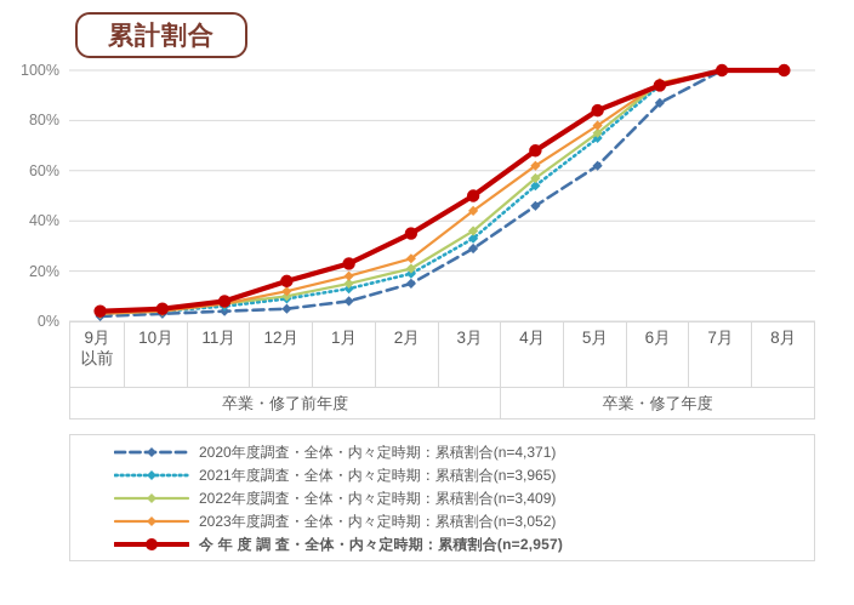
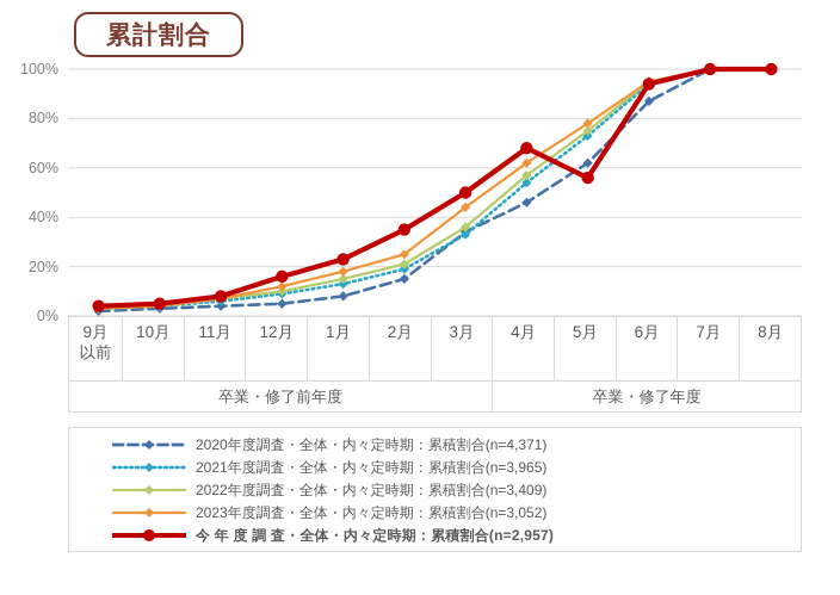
2020年度調査・全体・内々定時期：累積割合(n=4,371)/3月: 29% -> 34%
今年度調査・全体・内々定時期：累積割合(n=2,957)/5月: 84% -> 56%
